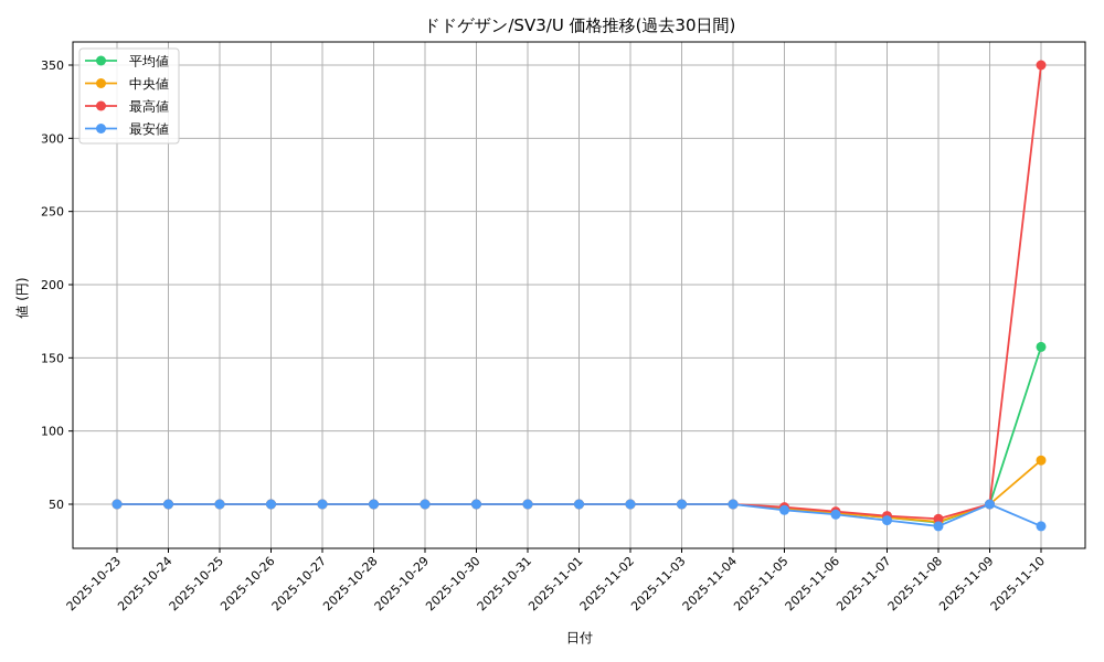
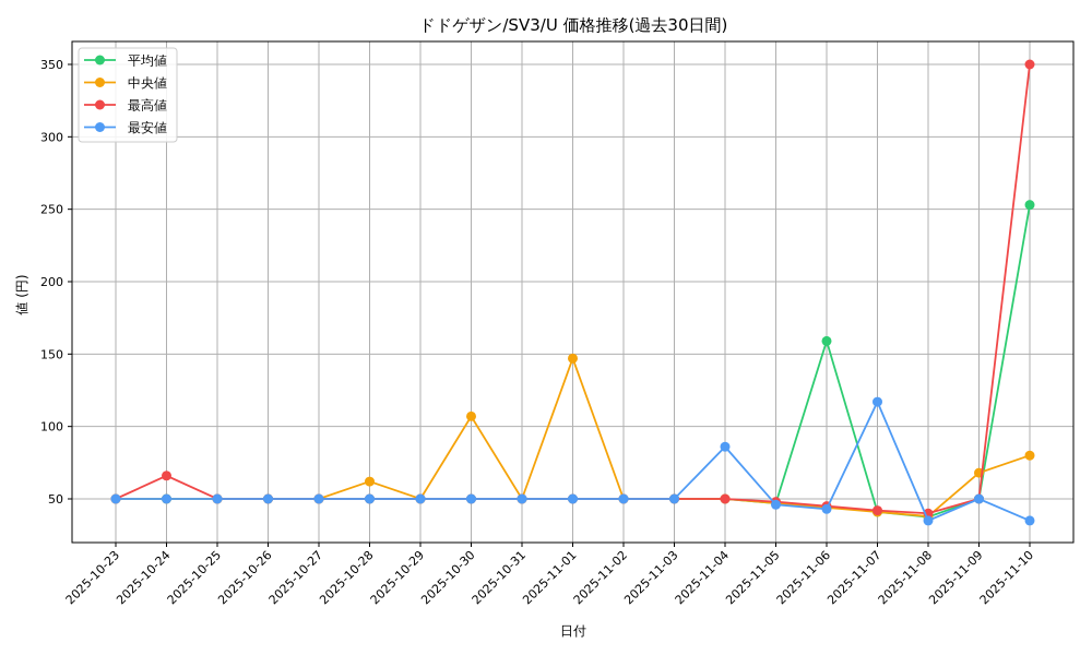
最高値/2025-10-24: 50 -> 66
中央値/2025-10-28: 50 -> 62
中央値/2025-10-30: 50 -> 107
中央値/2025-11-01: 50 -> 147
最安値/2025-11-04: 50 -> 86
平均値/2025-11-06: 44 -> 159
最安値/2025-11-07: 39 -> 117
中央値/2025-11-09: 50 -> 68
平均値/2025-11-10: 158 -> 253
